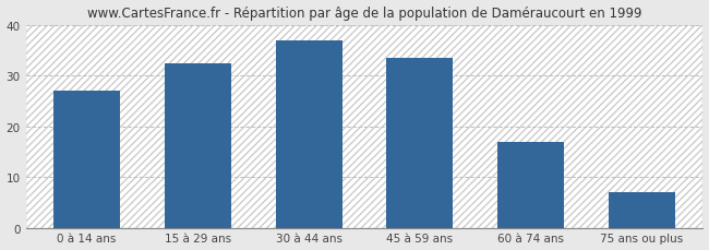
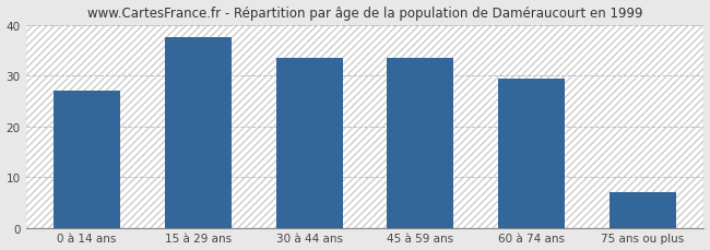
15 à 29 ans: 32.5 -> 37.5
30 à 44 ans: 37.0 -> 33.5
60 à 74 ans: 17.0 -> 29.5
